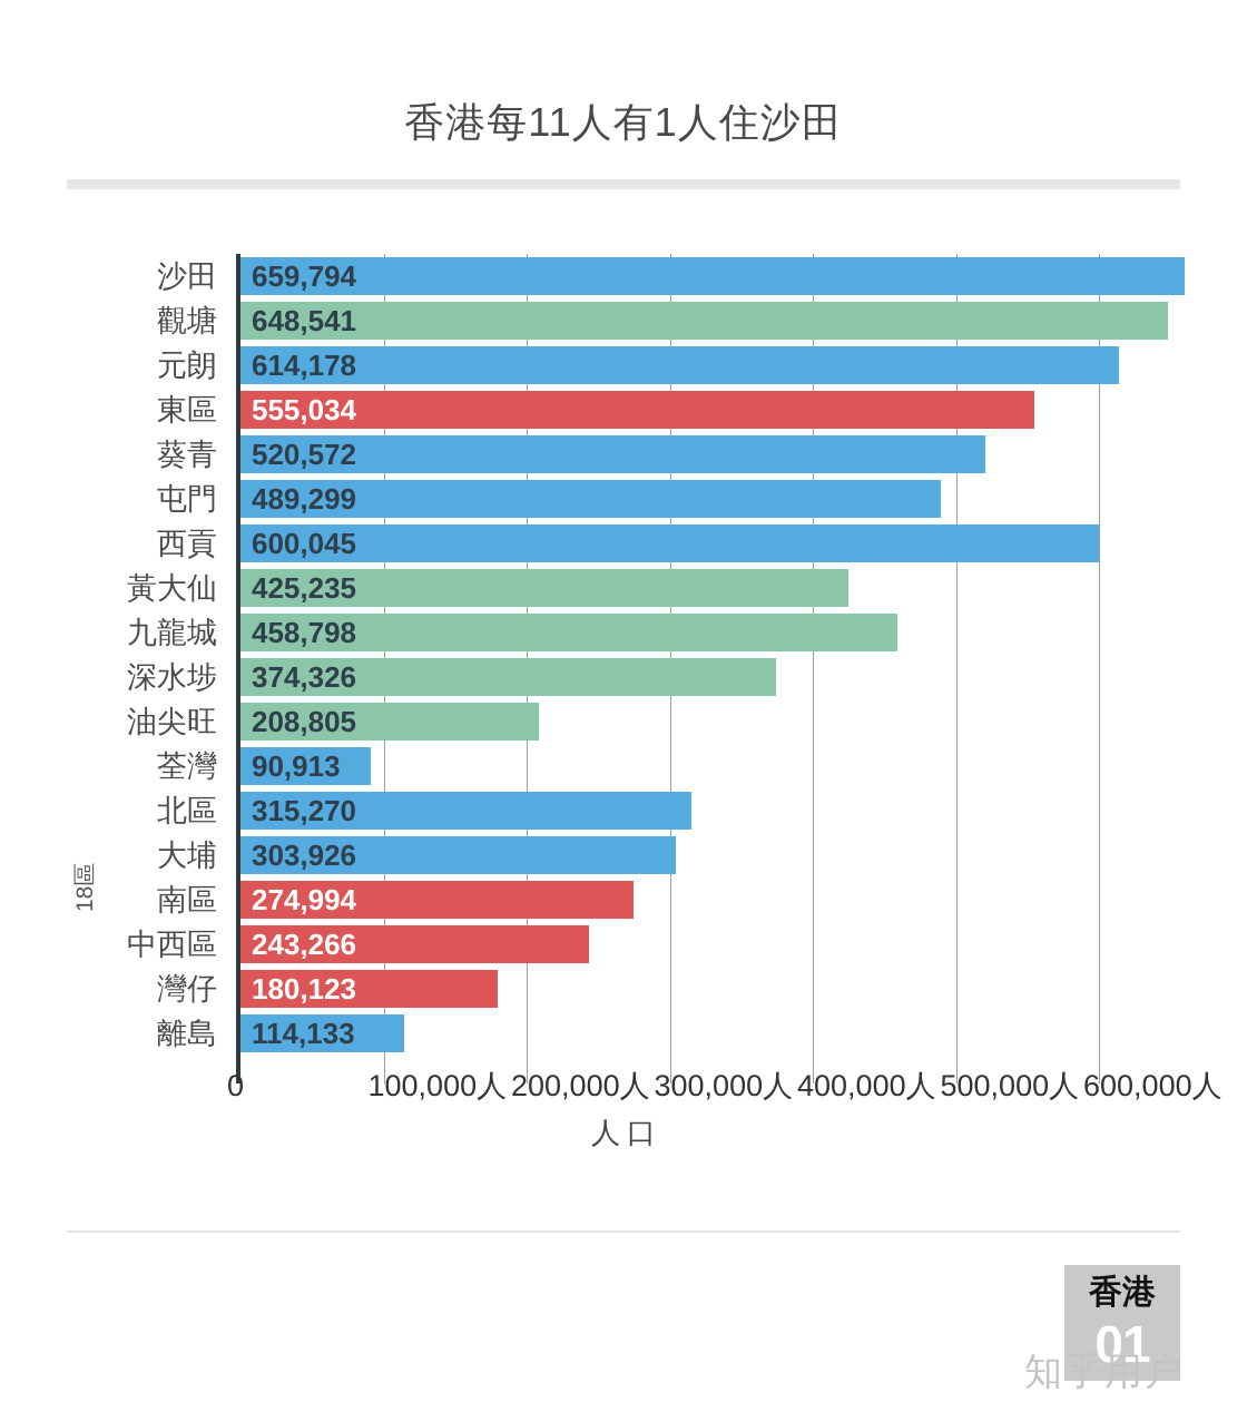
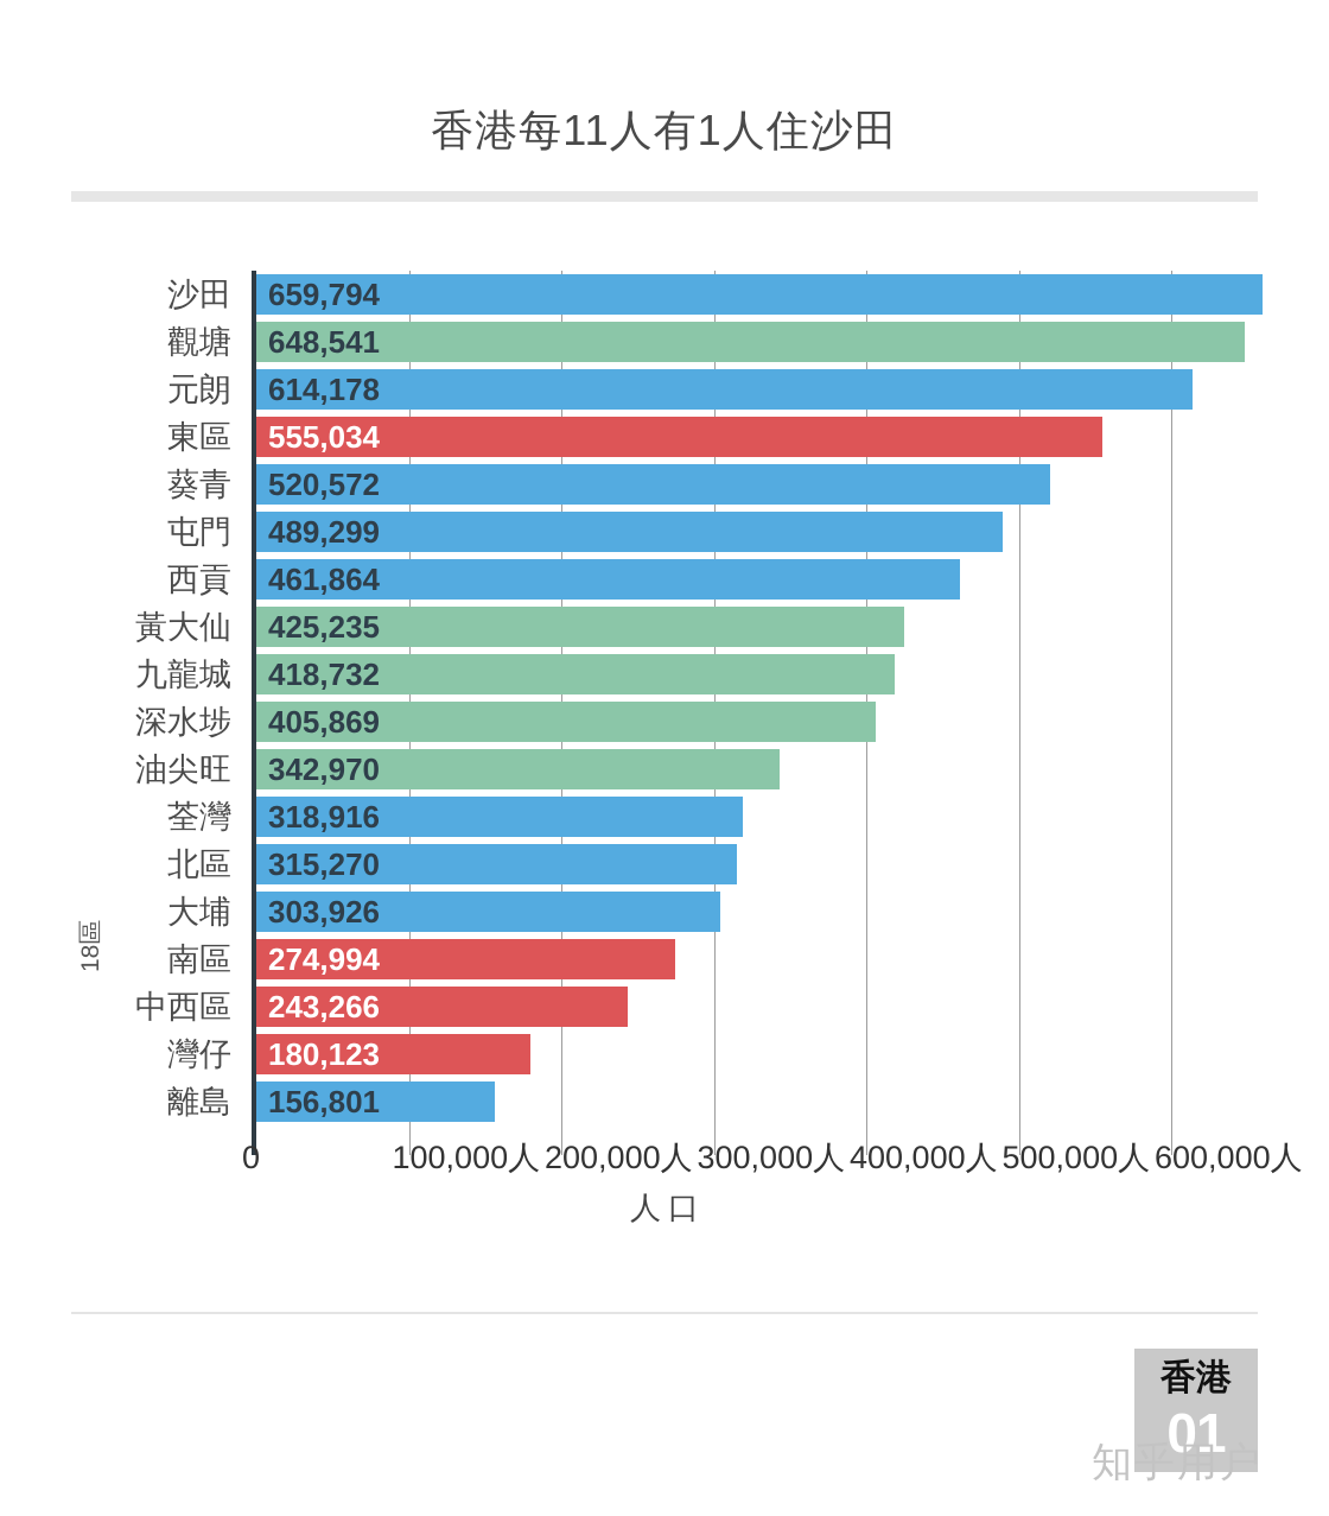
西貢: 600,045 -> 461,864
九龍城: 458,798 -> 418,732
深水埗: 374,326 -> 405,869
油尖旺: 208,805 -> 342,970
荃灣: 90,913 -> 318,916
離島: 114,133 -> 156,801
